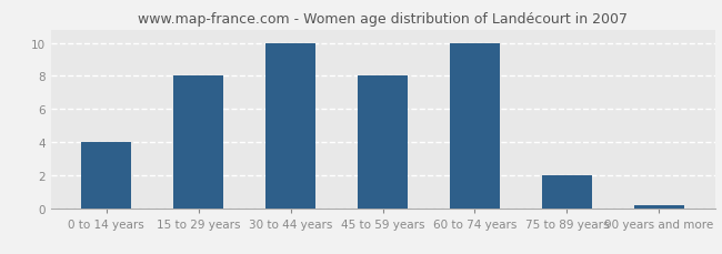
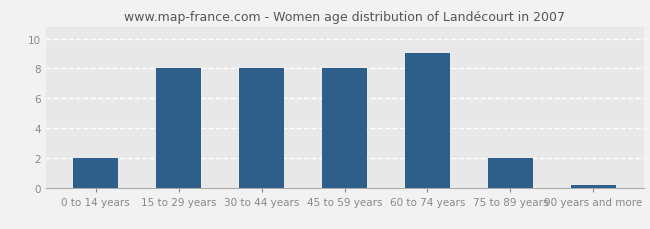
0 to 14 years: 4.0 -> 2.0
30 to 44 years: 10.0 -> 8.0
60 to 74 years: 10.0 -> 9.0
